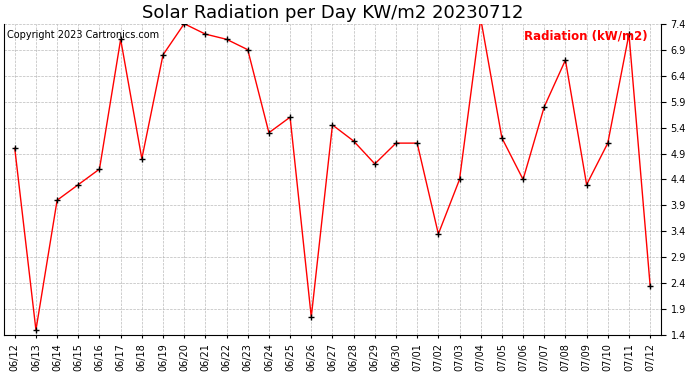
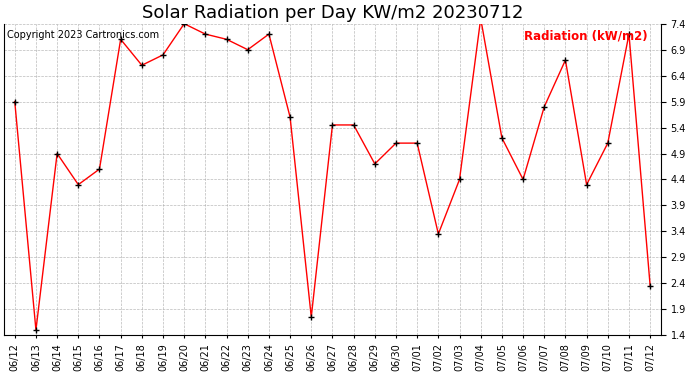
06/12: 5.00 -> 5.90
06/14: 4.00 -> 4.90
06/18: 4.80 -> 6.60
06/24: 5.30 -> 7.20
06/28: 5.14 -> 5.45
